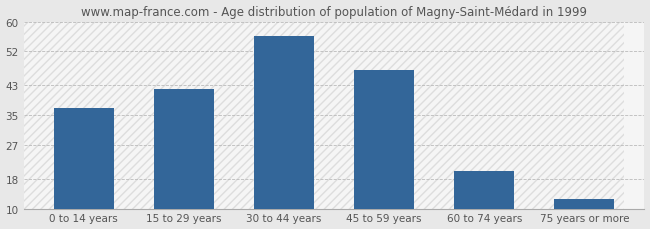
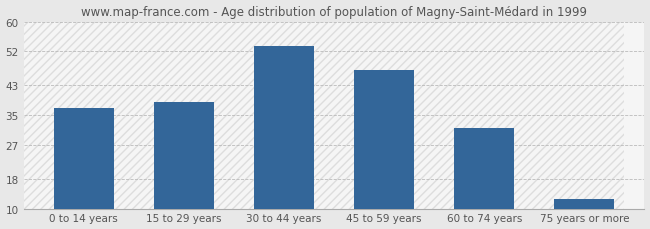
15 to 29 years: 42.0 -> 38.5
30 to 44 years: 56.0 -> 53.5
60 to 74 years: 20.0 -> 31.5
